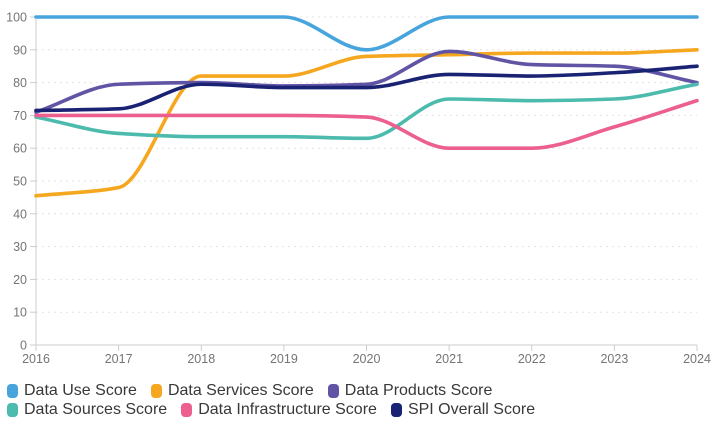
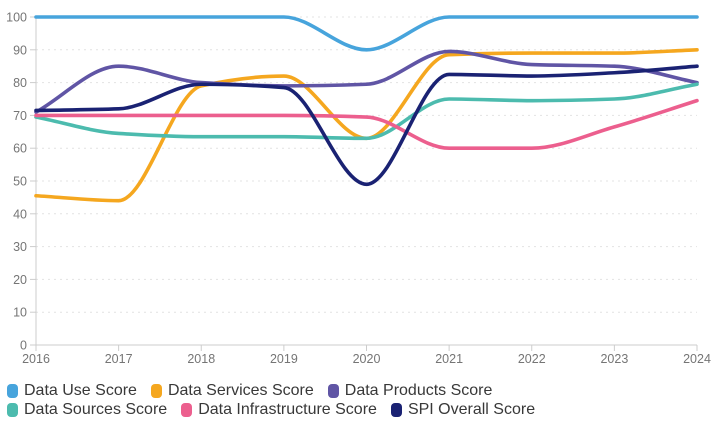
Data Services Score/2017: 48 -> 44
Data Products Score/2017: 80 -> 85
Data Services Score/2018: 82 -> 79
Data Services Score/2020: 88 -> 63
SPI Overall Score/2020: 78 -> 49
